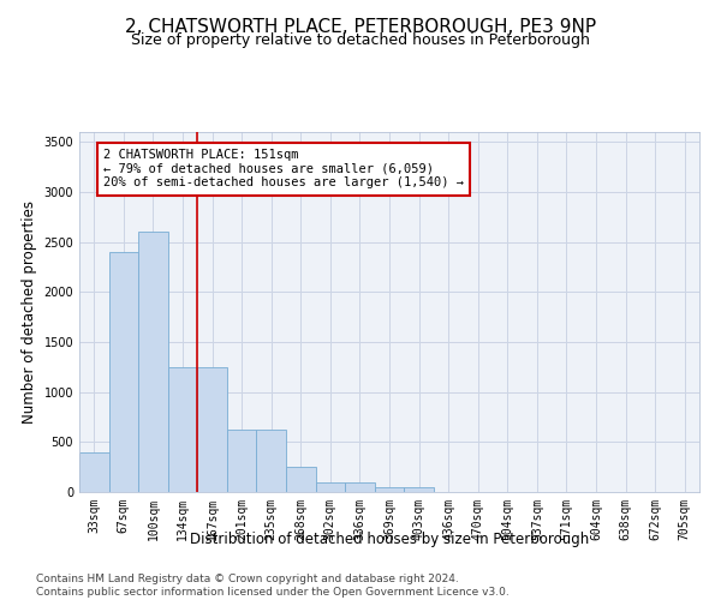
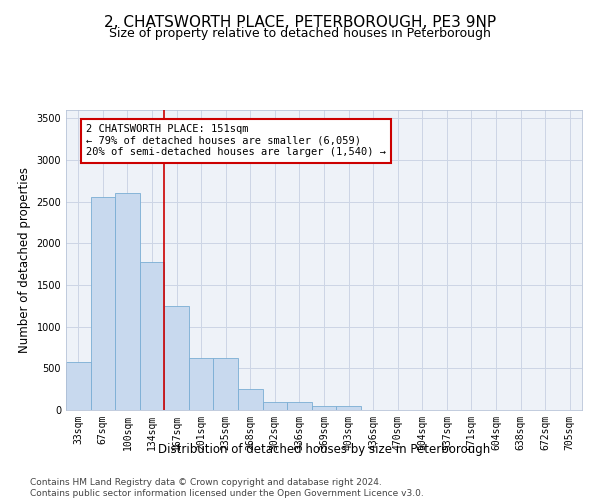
33sqm: 400 -> 580
67sqm: 2400 -> 2560
134sqm: 1250 -> 1780
